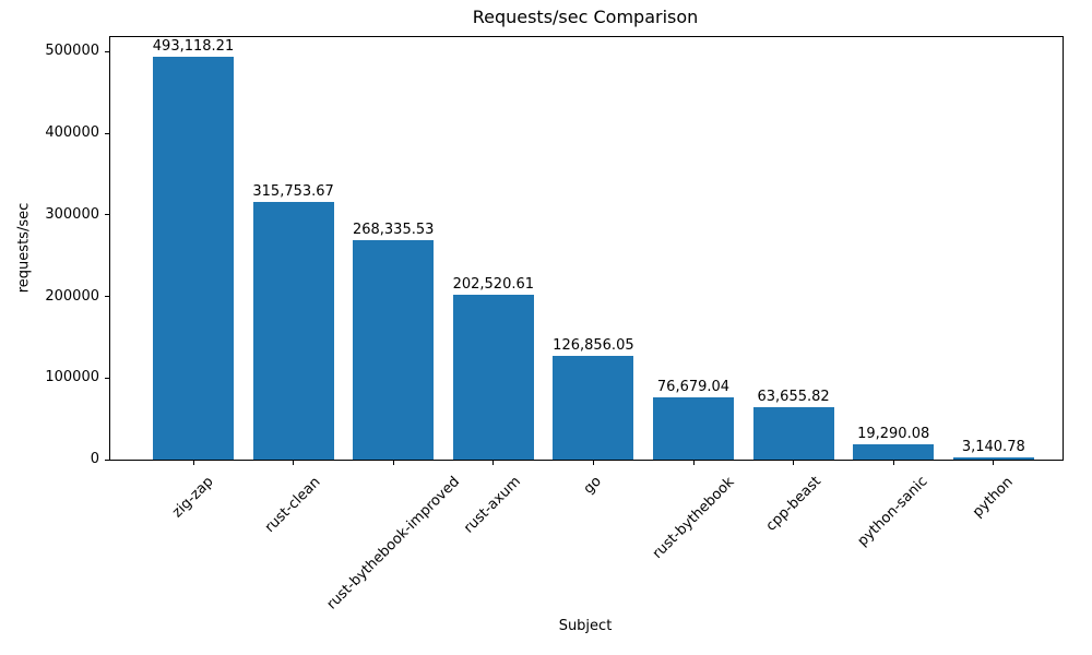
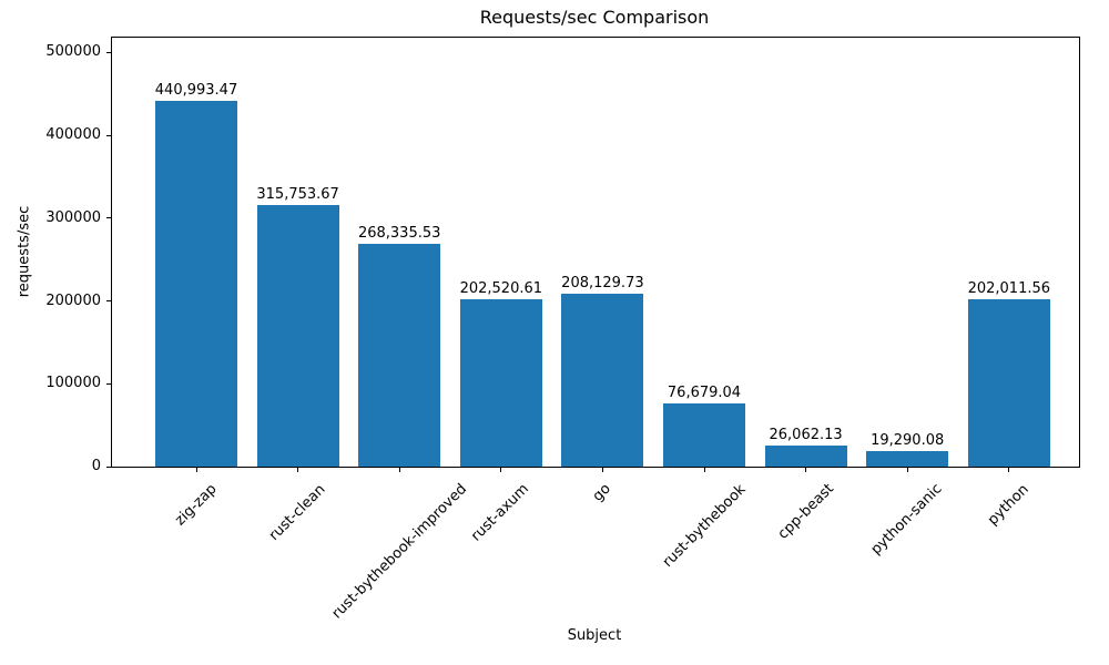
zig-zap: 493,118.21 -> 440,993.47
go: 126,856.05 -> 208,129.73
cpp-beast: 63,655.82 -> 26,062.13
python: 3,140.78 -> 202,011.56
